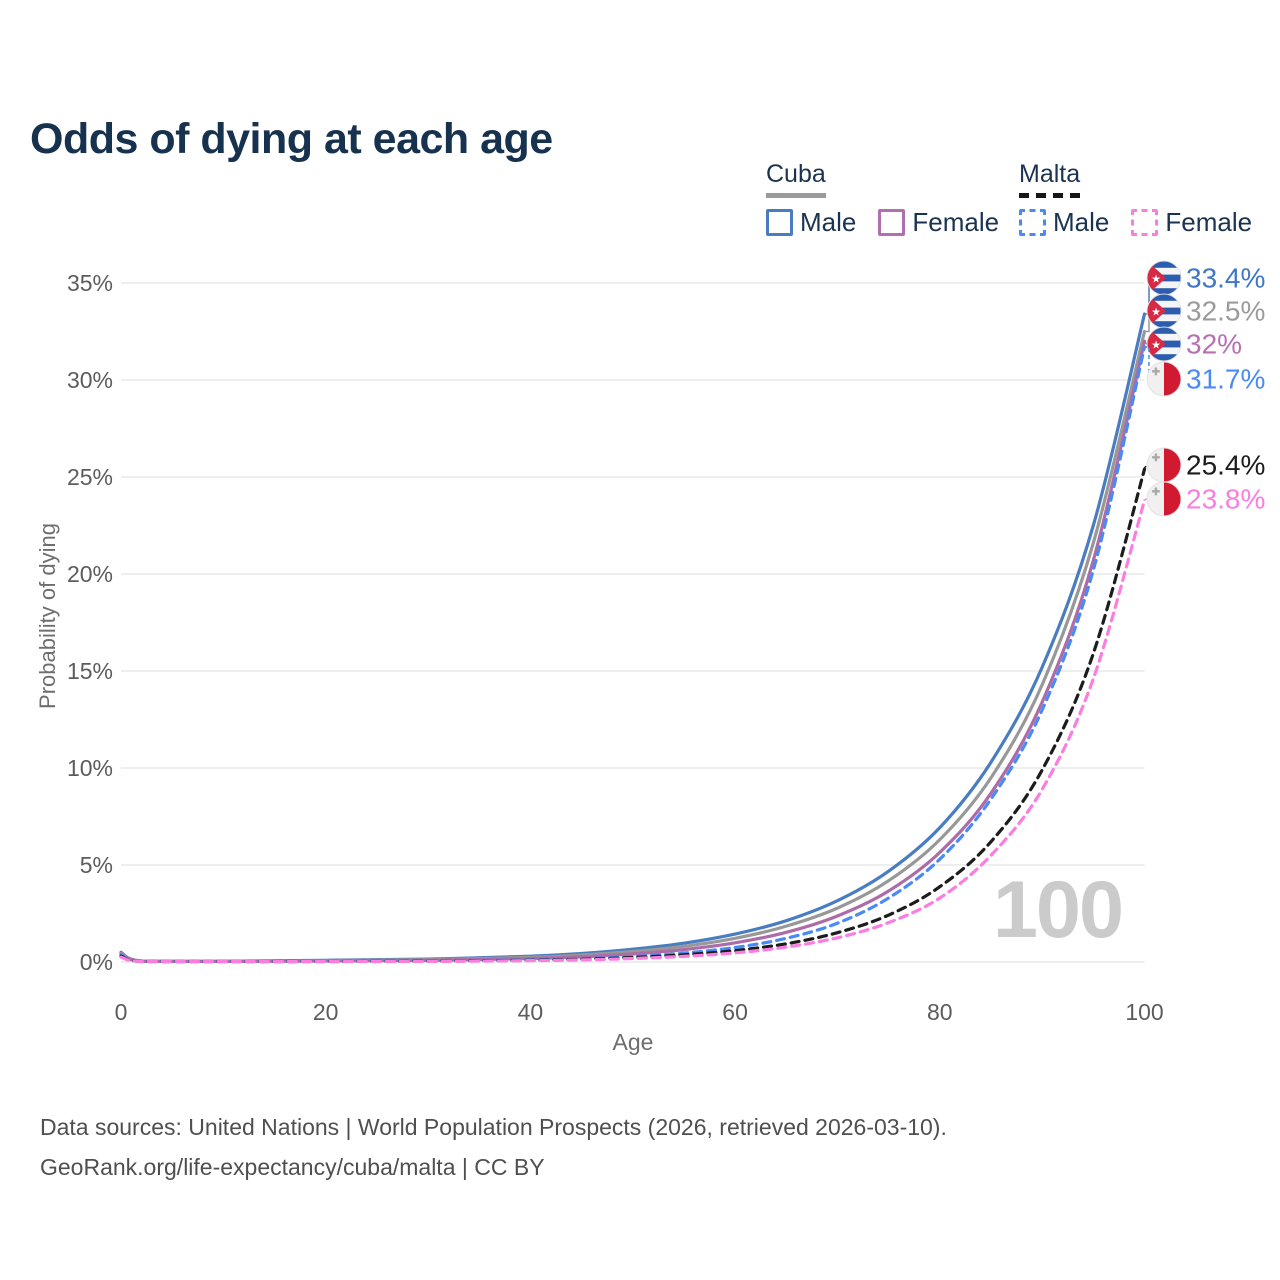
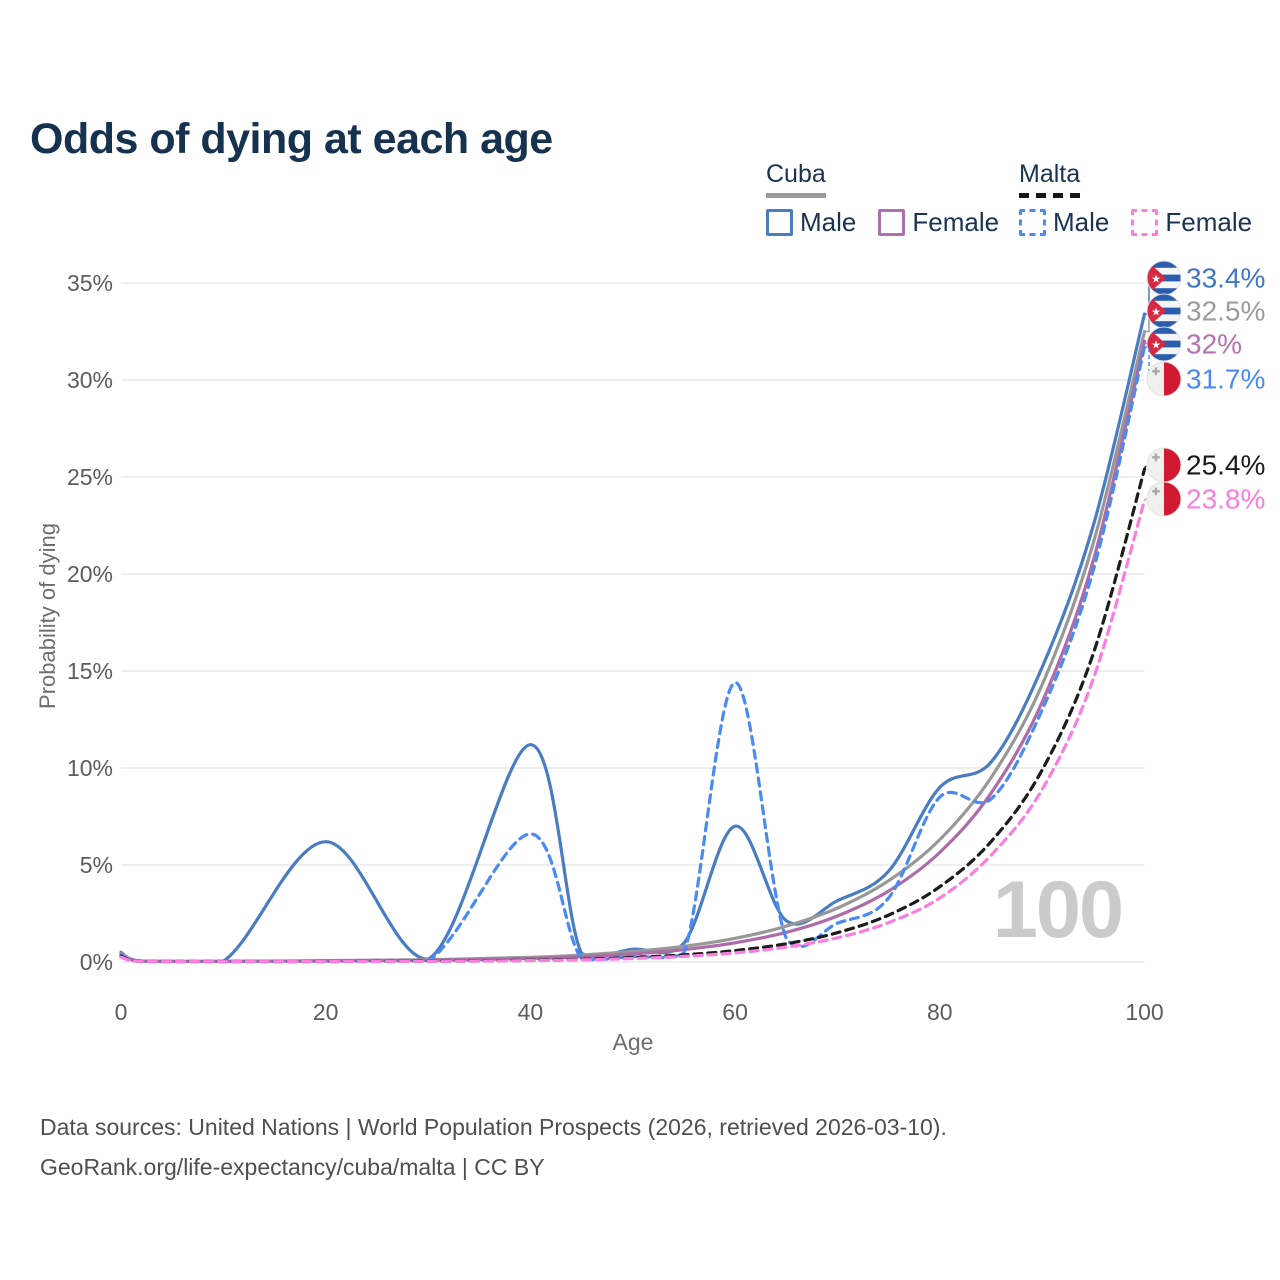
Cuba Male/20: 0.1% -> 6.2%
Cuba Male/40: 0.3% -> 11.2%
Malta Male/40: 0.1% -> 6.6%
Cuba Male/60: 1.4% -> 7.0%
Malta Male/60: 0.8% -> 14.4%
Cuba Male/80: 6.9% -> 9.0%
Malta Male/80: 5.3% -> 8.5%
